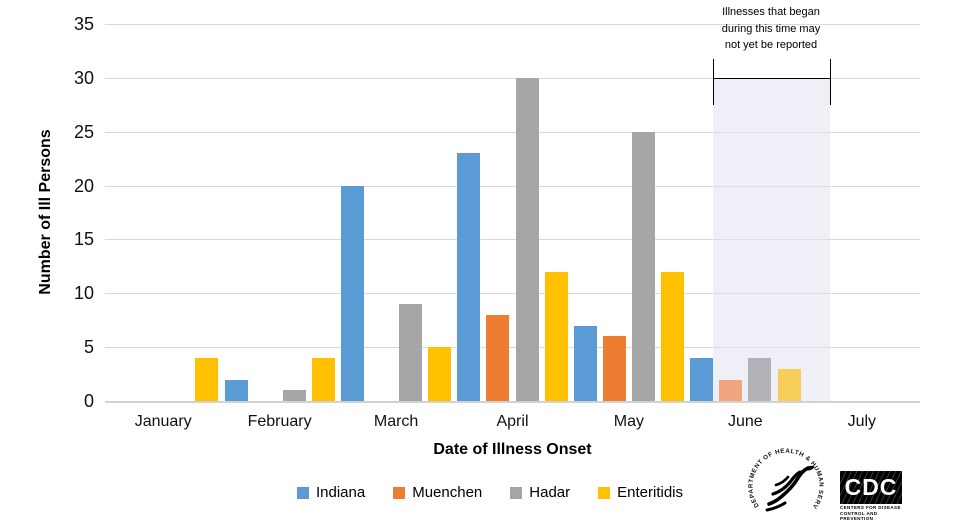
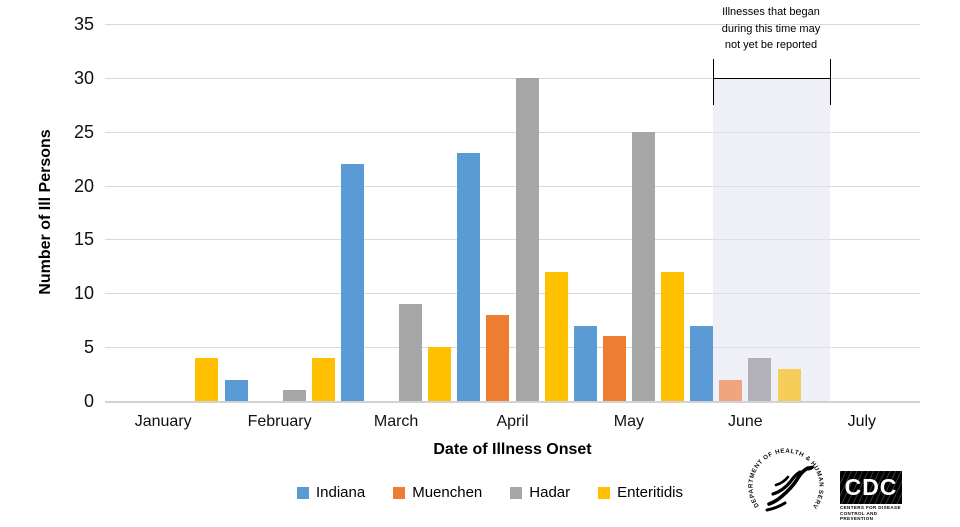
Indiana/March: 20 -> 22
Indiana/June: 4 -> 7
